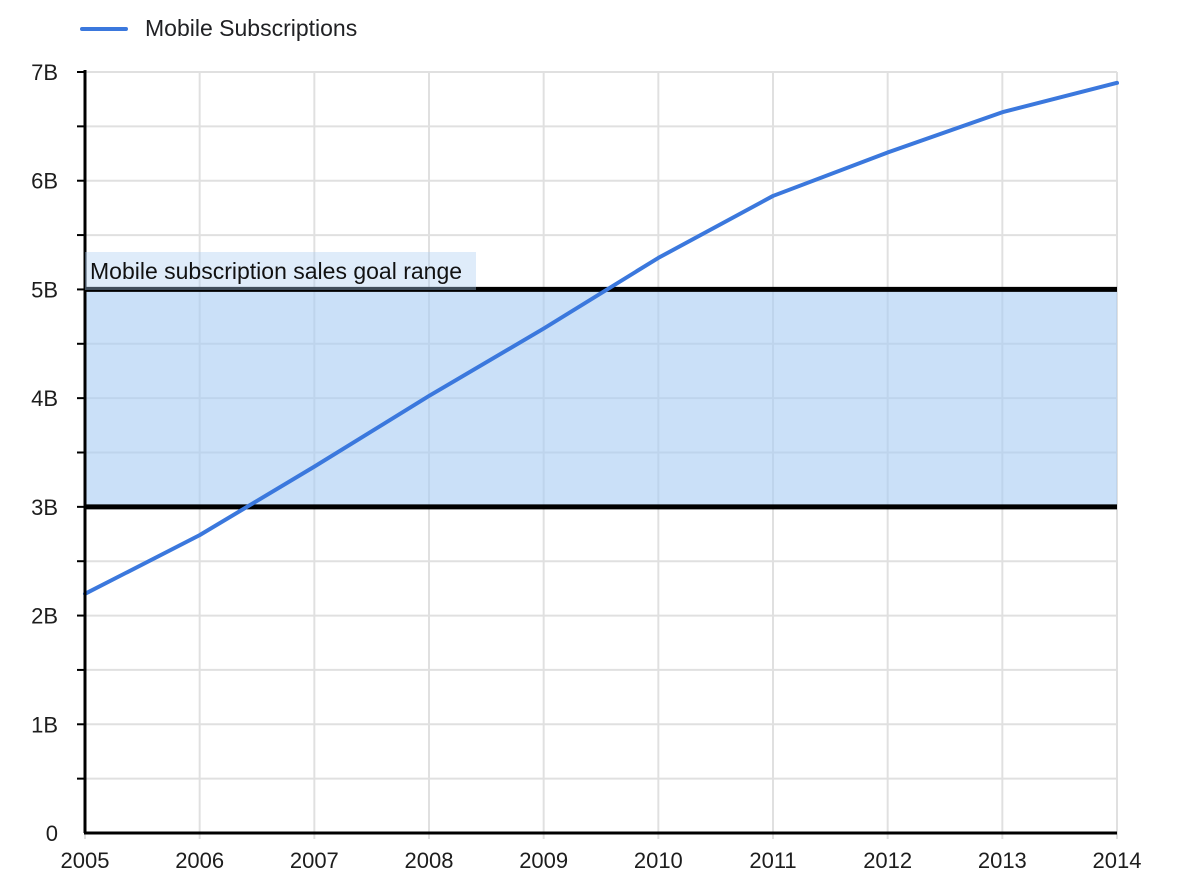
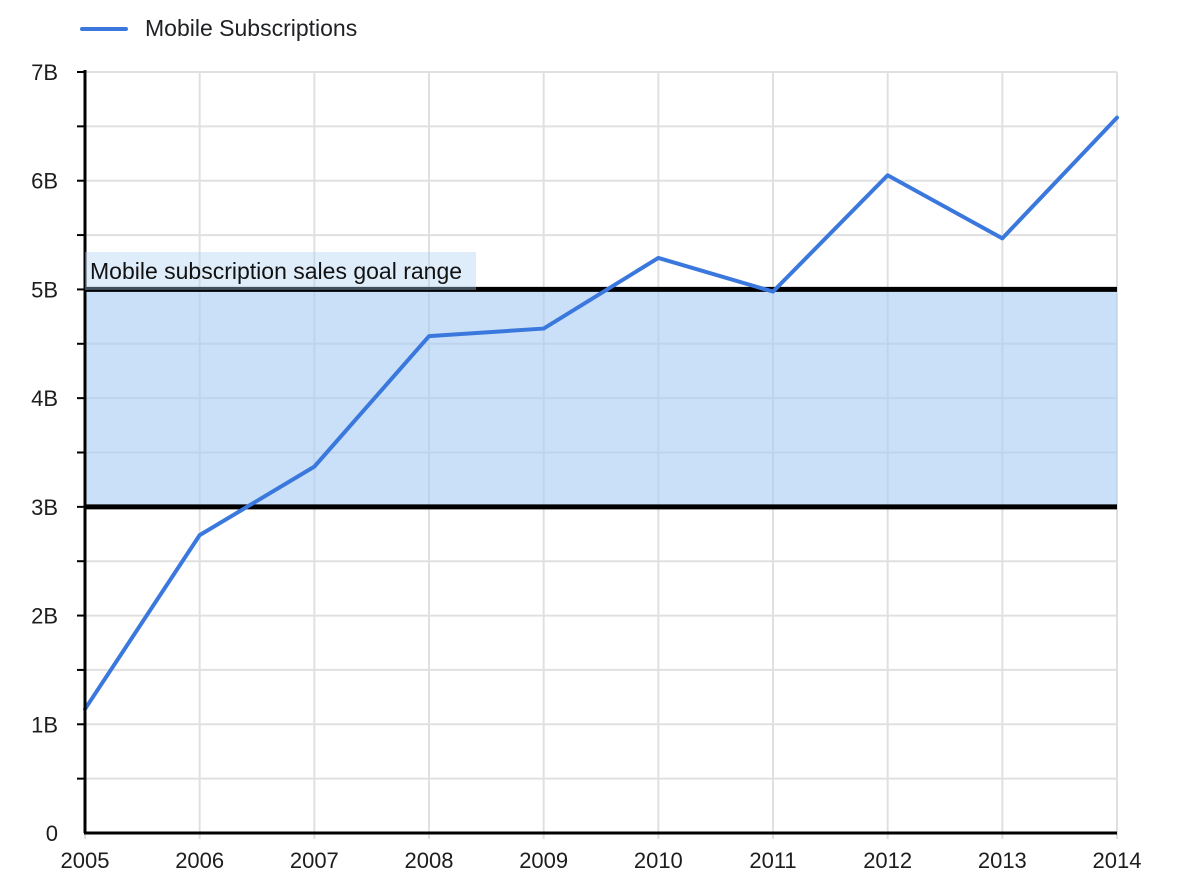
2005: 2.20B -> 1.14B
2008: 4.02B -> 4.57B
2011: 5.86B -> 4.98B
2012: 6.26B -> 6.05B
2013: 6.63B -> 5.47B
2014: 6.90B -> 6.58B
